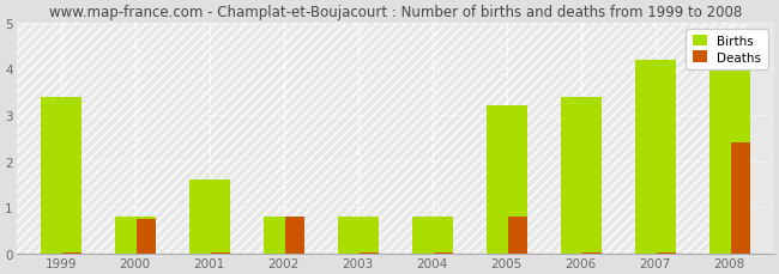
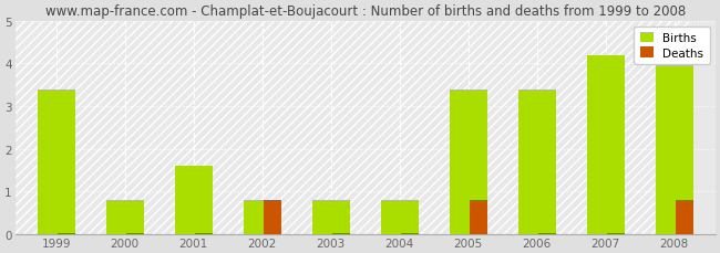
Deaths/2000: 0.75 -> 0.04
Births/2005: 3.2 -> 3.4
Deaths/2008: 2.40 -> 0.80
